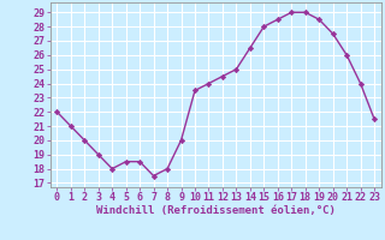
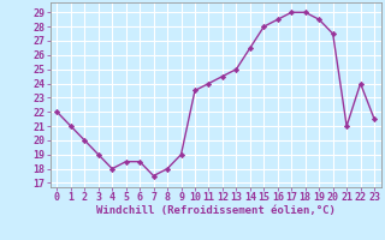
9: 20.0 -> 19.0
21: 26.0 -> 21.0
